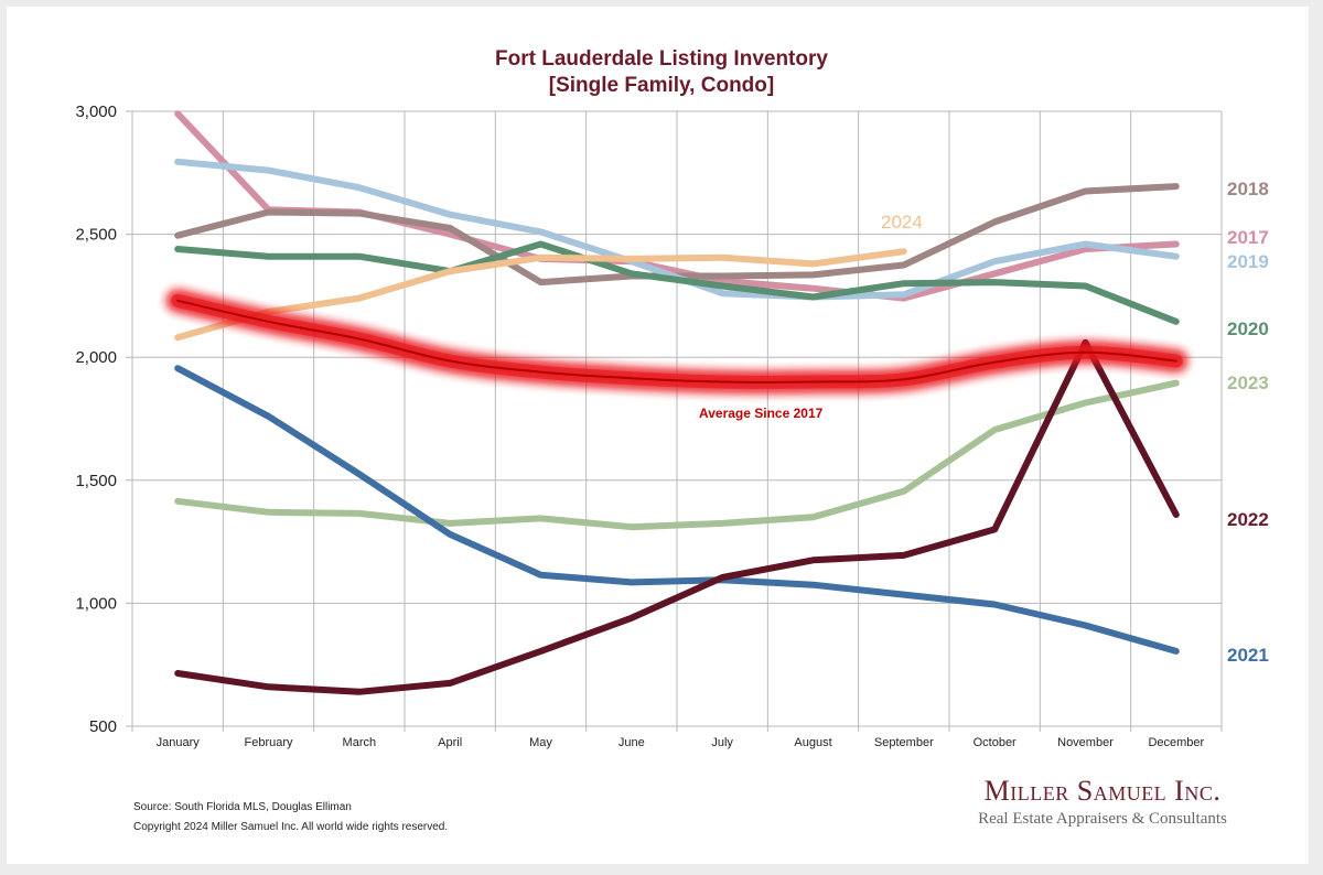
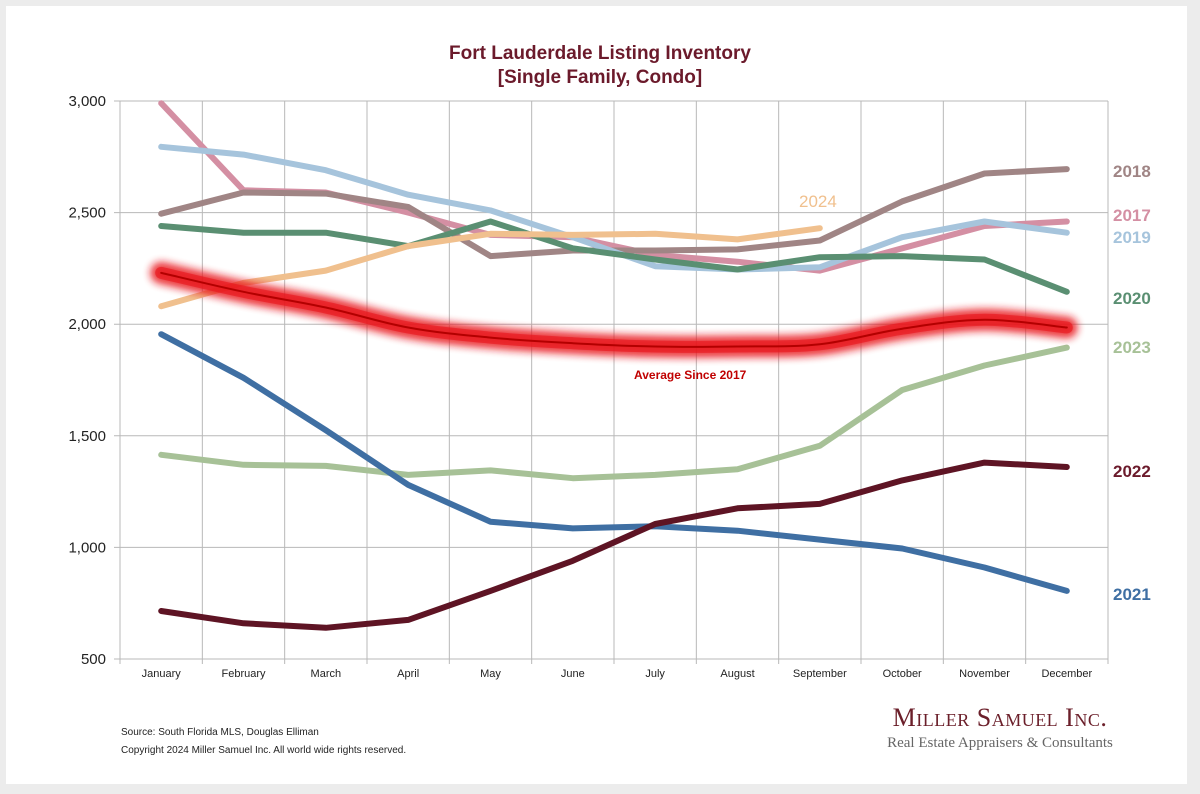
2022/November: 2060 -> 1380
